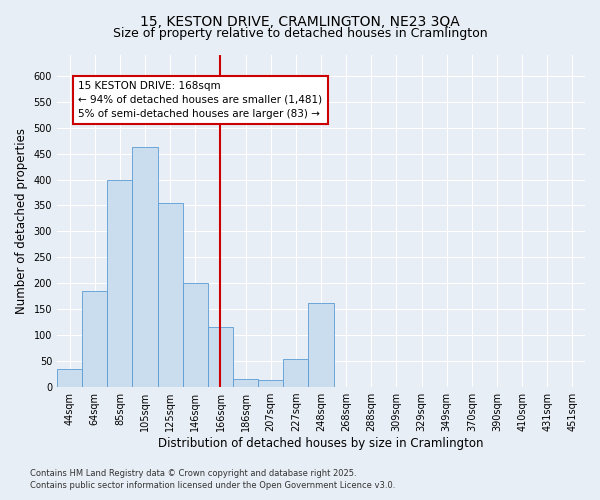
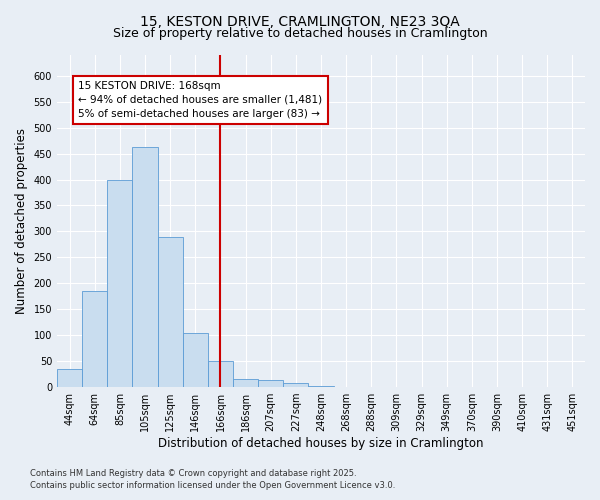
125sqm: 354 -> 290
146sqm: 200 -> 105
166sqm: 116 -> 50
227sqm: 54 -> 8
248sqm: 162 -> 2
